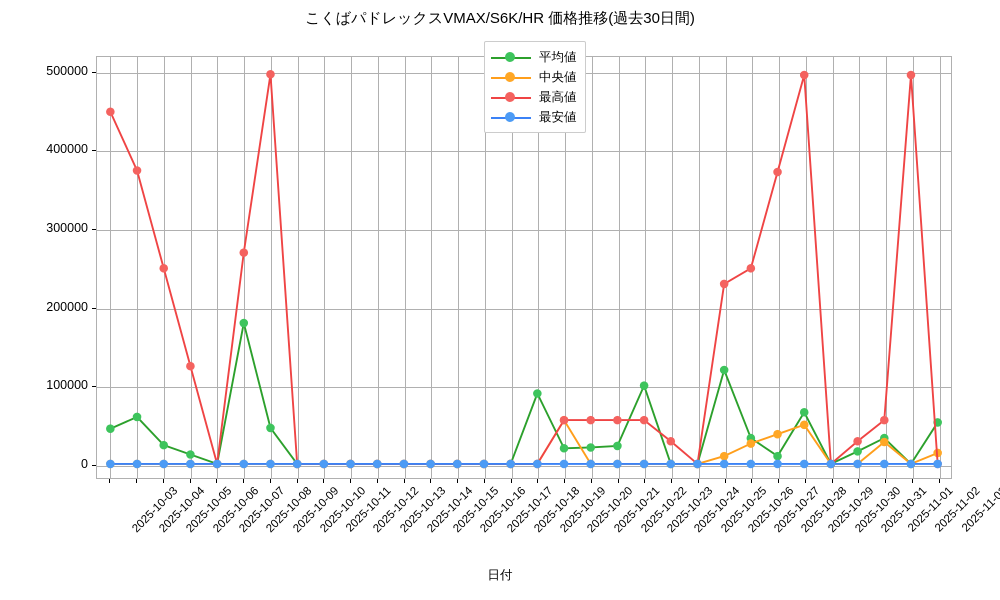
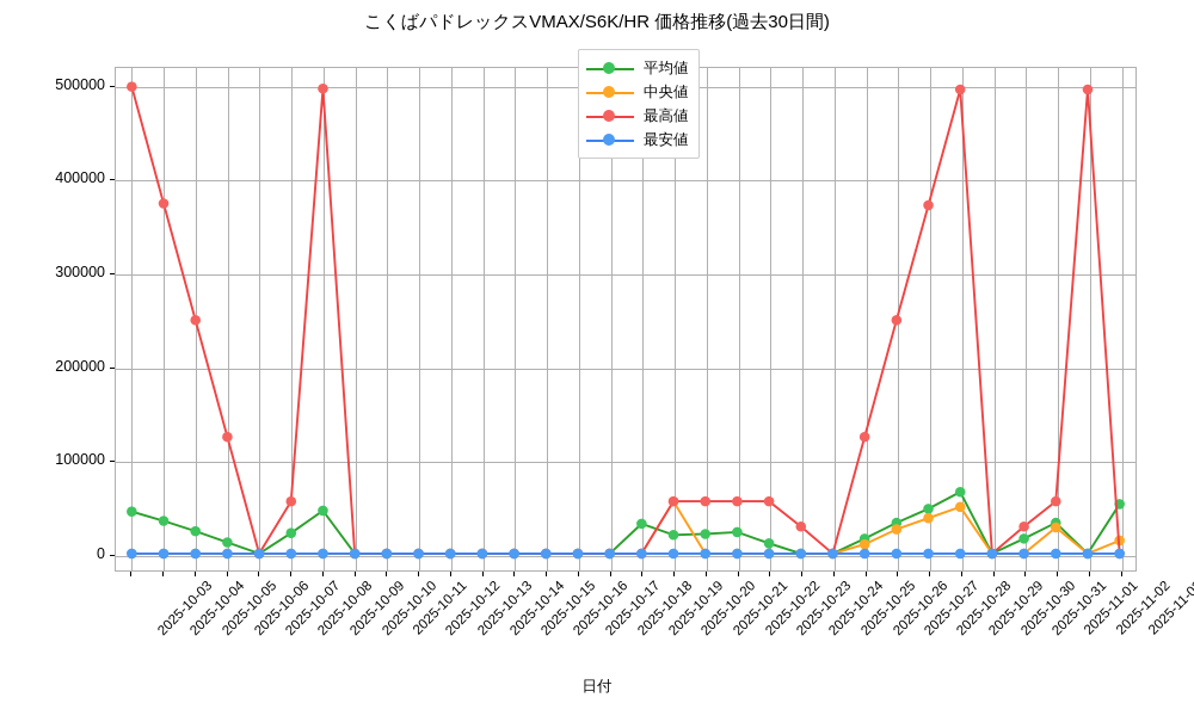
最高値/2025-10-03: 450000 -> 500000
平均値/2025-10-04: 60000 -> 40000
平均値/2025-10-08: 180000 -> 20000
最高値/2025-10-08: 270000 -> 60000
平均値/2025-10-19: 90000 -> 30000
平均値/2025-10-23: 100000 -> 10000
平均値/2025-10-26: 120000 -> 20000
最高値/2025-10-26: 230000 -> 120000
平均値/2025-10-28: 10000 -> 50000
